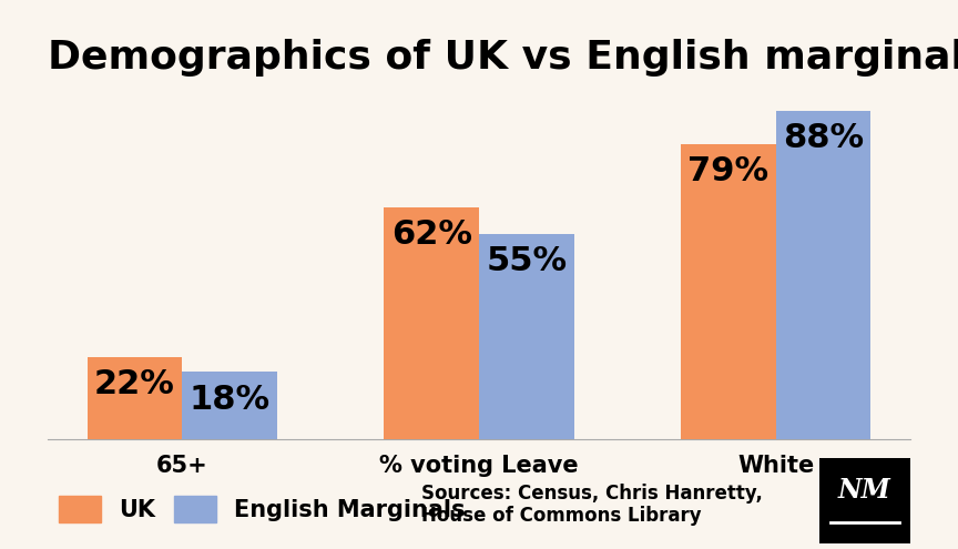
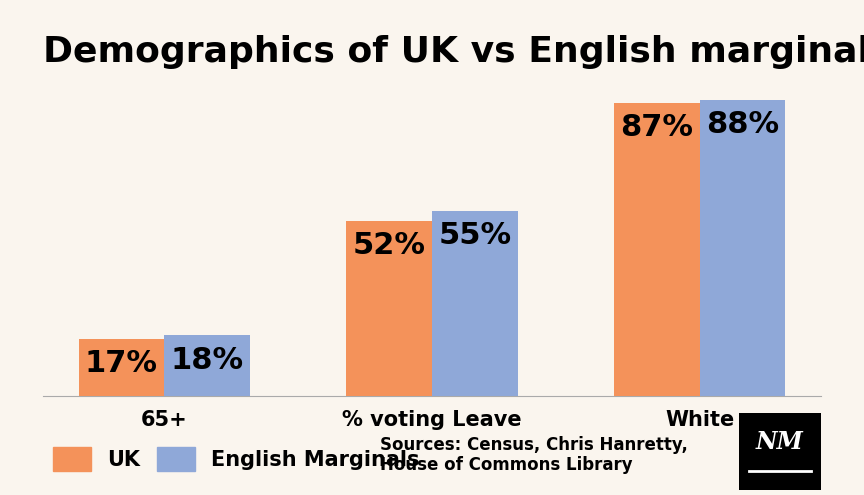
UK/65+: 22% -> 17%
UK/% voting Leave: 62% -> 52%
UK/White: 79% -> 87%
